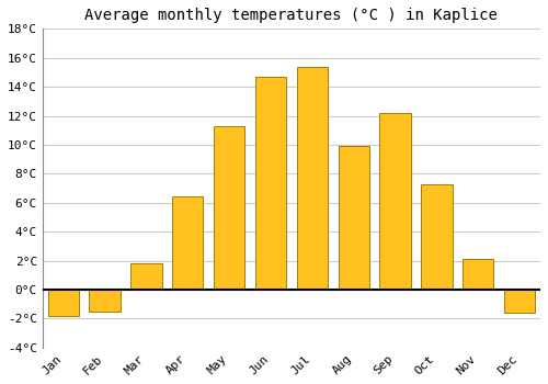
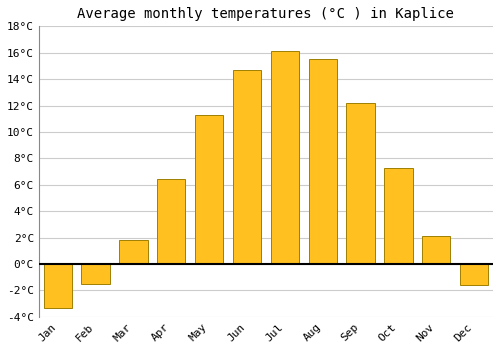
Jan: -1.8°C -> -3.3°C
Jul: 15.4°C -> 16.1°C
Aug: 9.9°C -> 15.5°C
